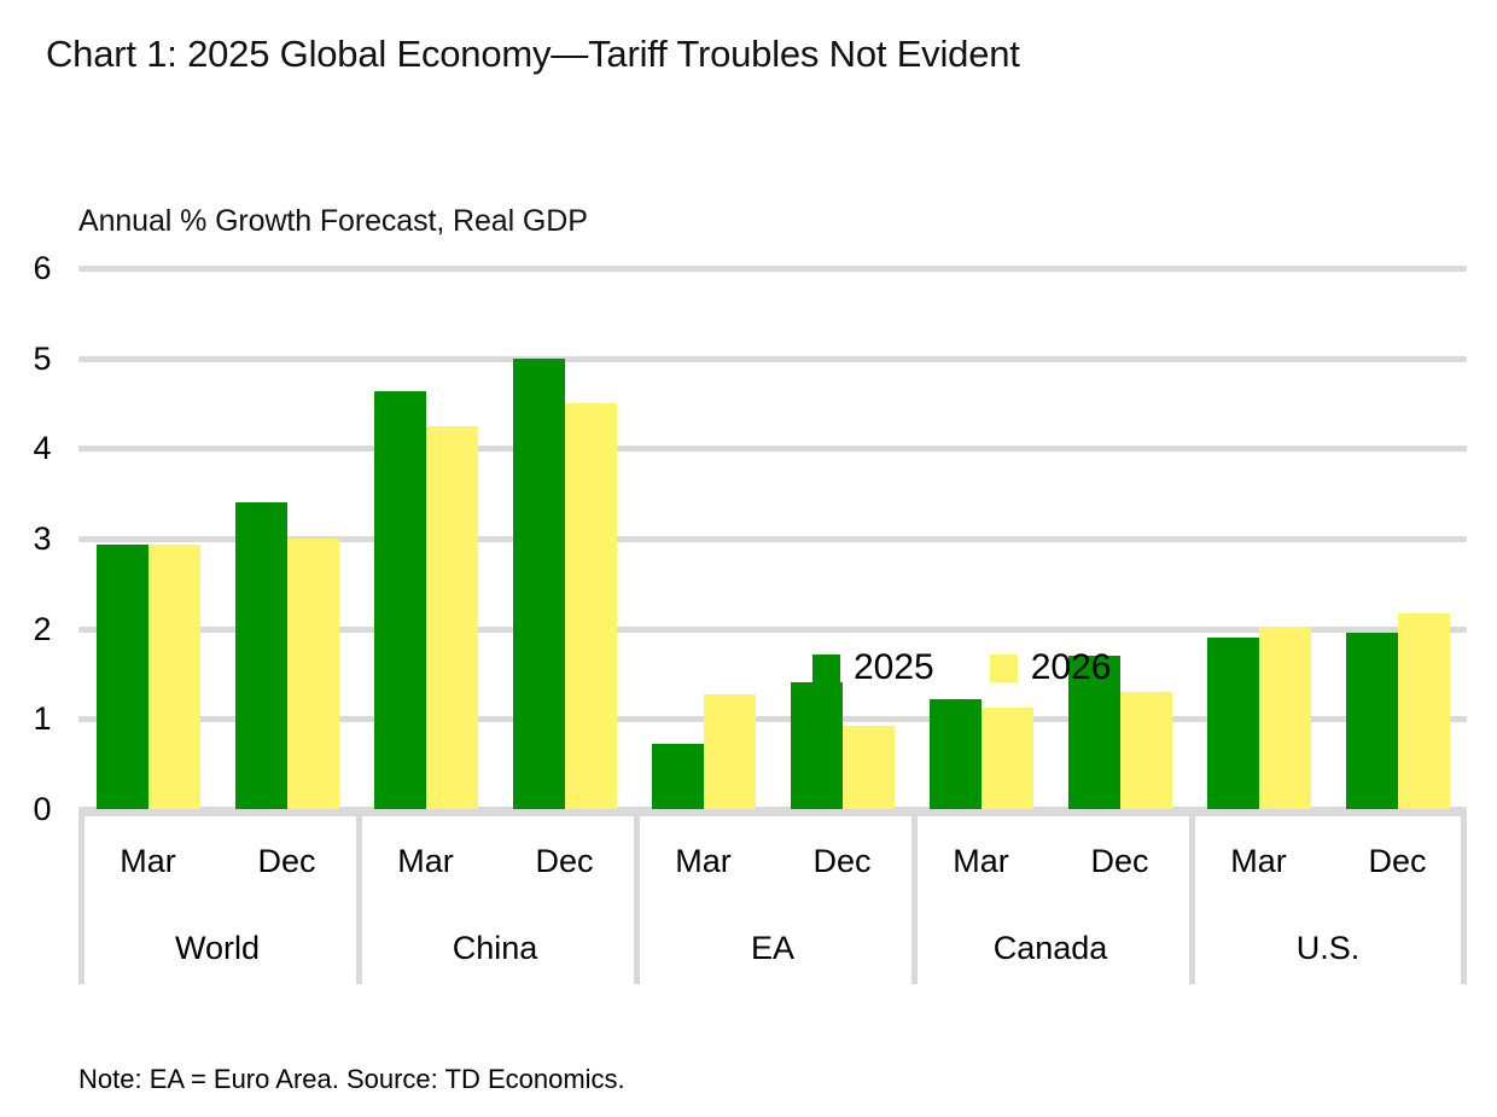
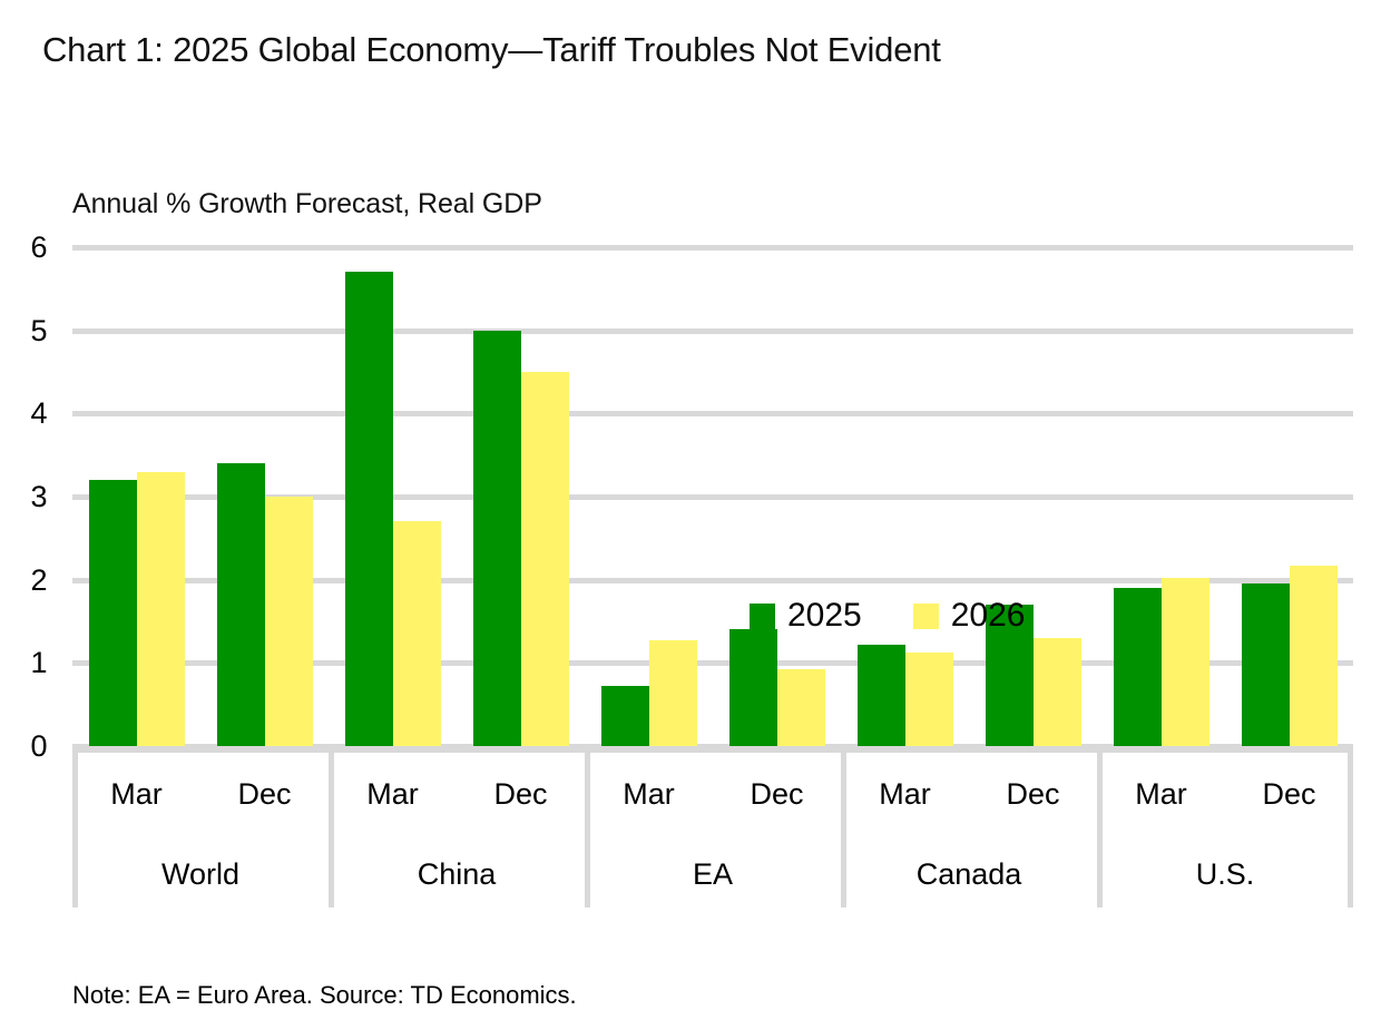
2025/World Mar: 2.9 -> 3.2
2026/World Mar: 2.9 -> 3.3
2025/China Mar: 4.6 -> 5.7
2026/China Mar: 4.2 -> 2.7
